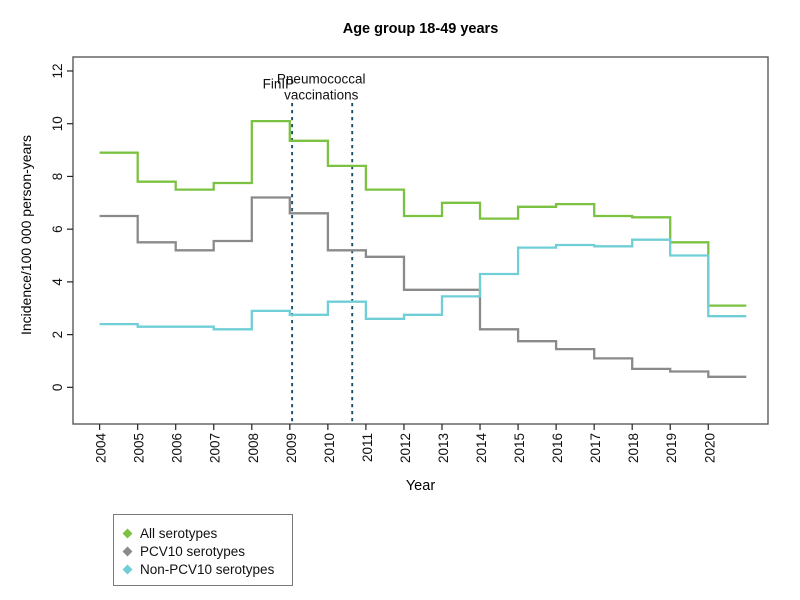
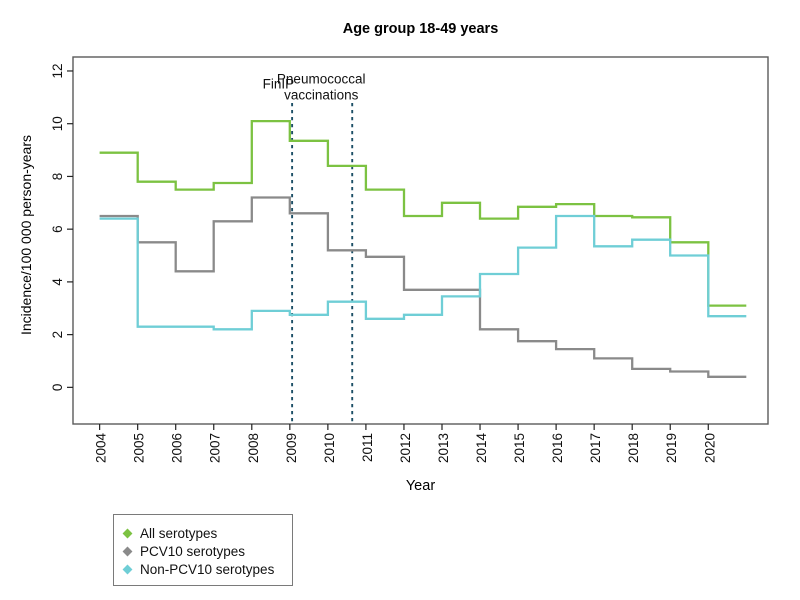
Non-PCV10 serotypes/2004: 2.4 -> 6.4
PCV10 serotypes/2006: 5.2 -> 4.4
PCV10 serotypes/2007: 5.5 -> 6.3
Non-PCV10 serotypes/2016: 5.4 -> 6.5
